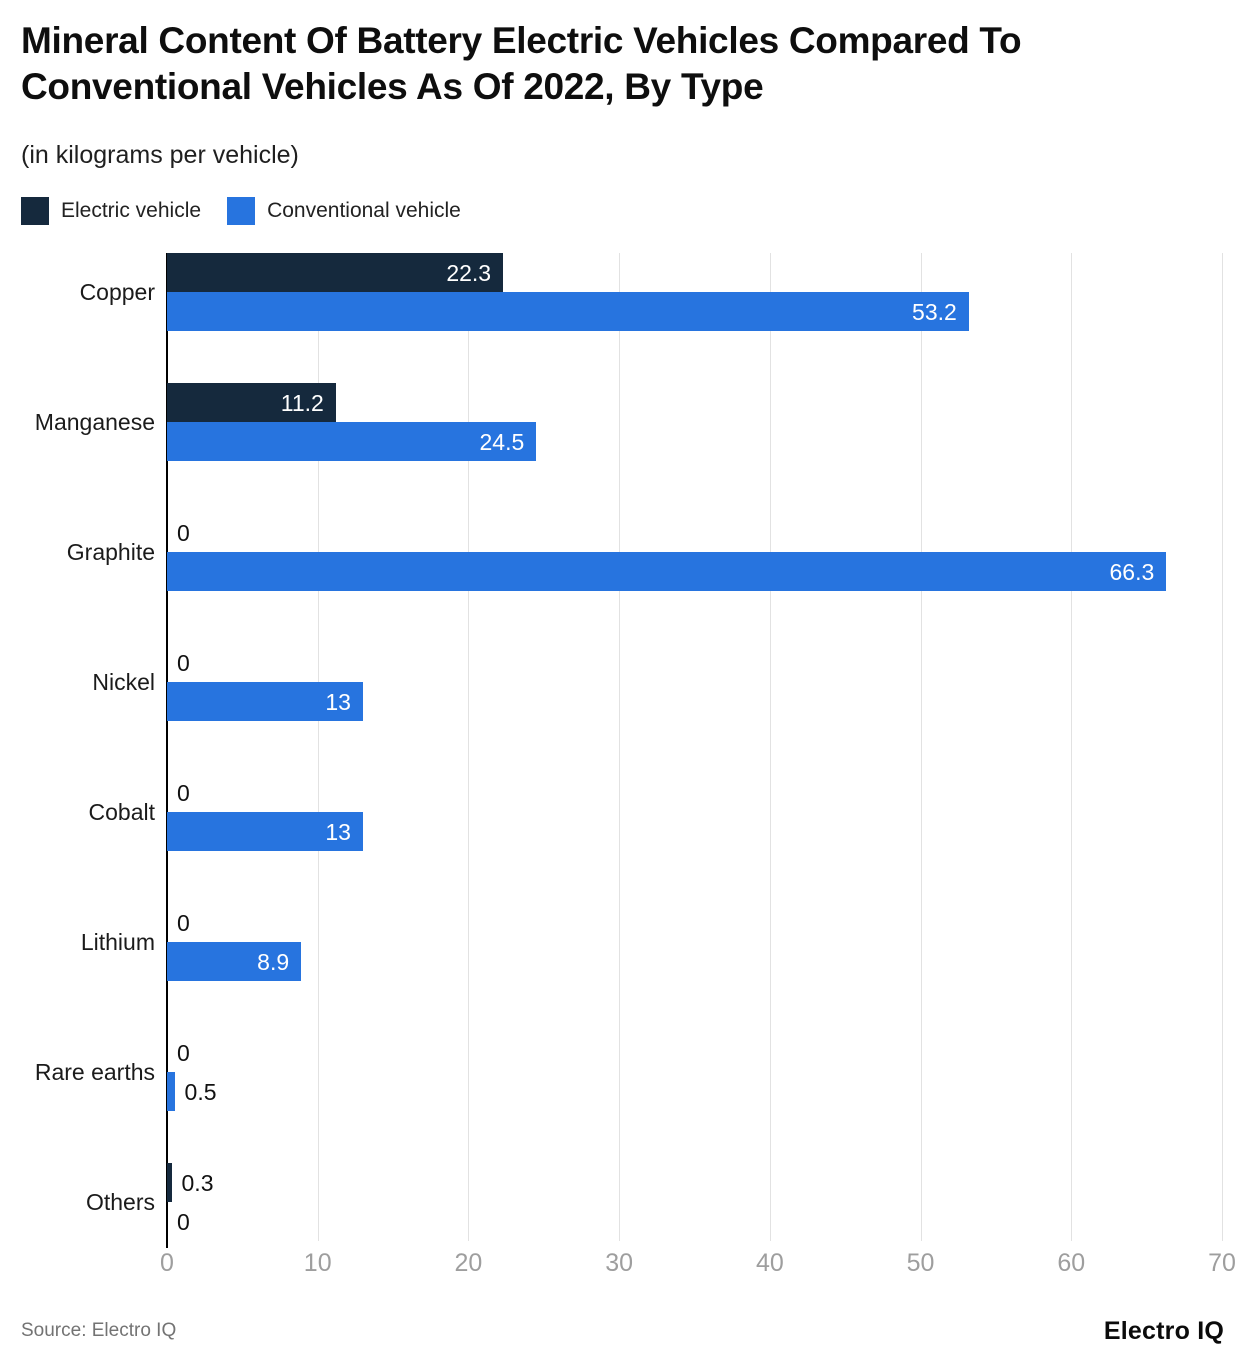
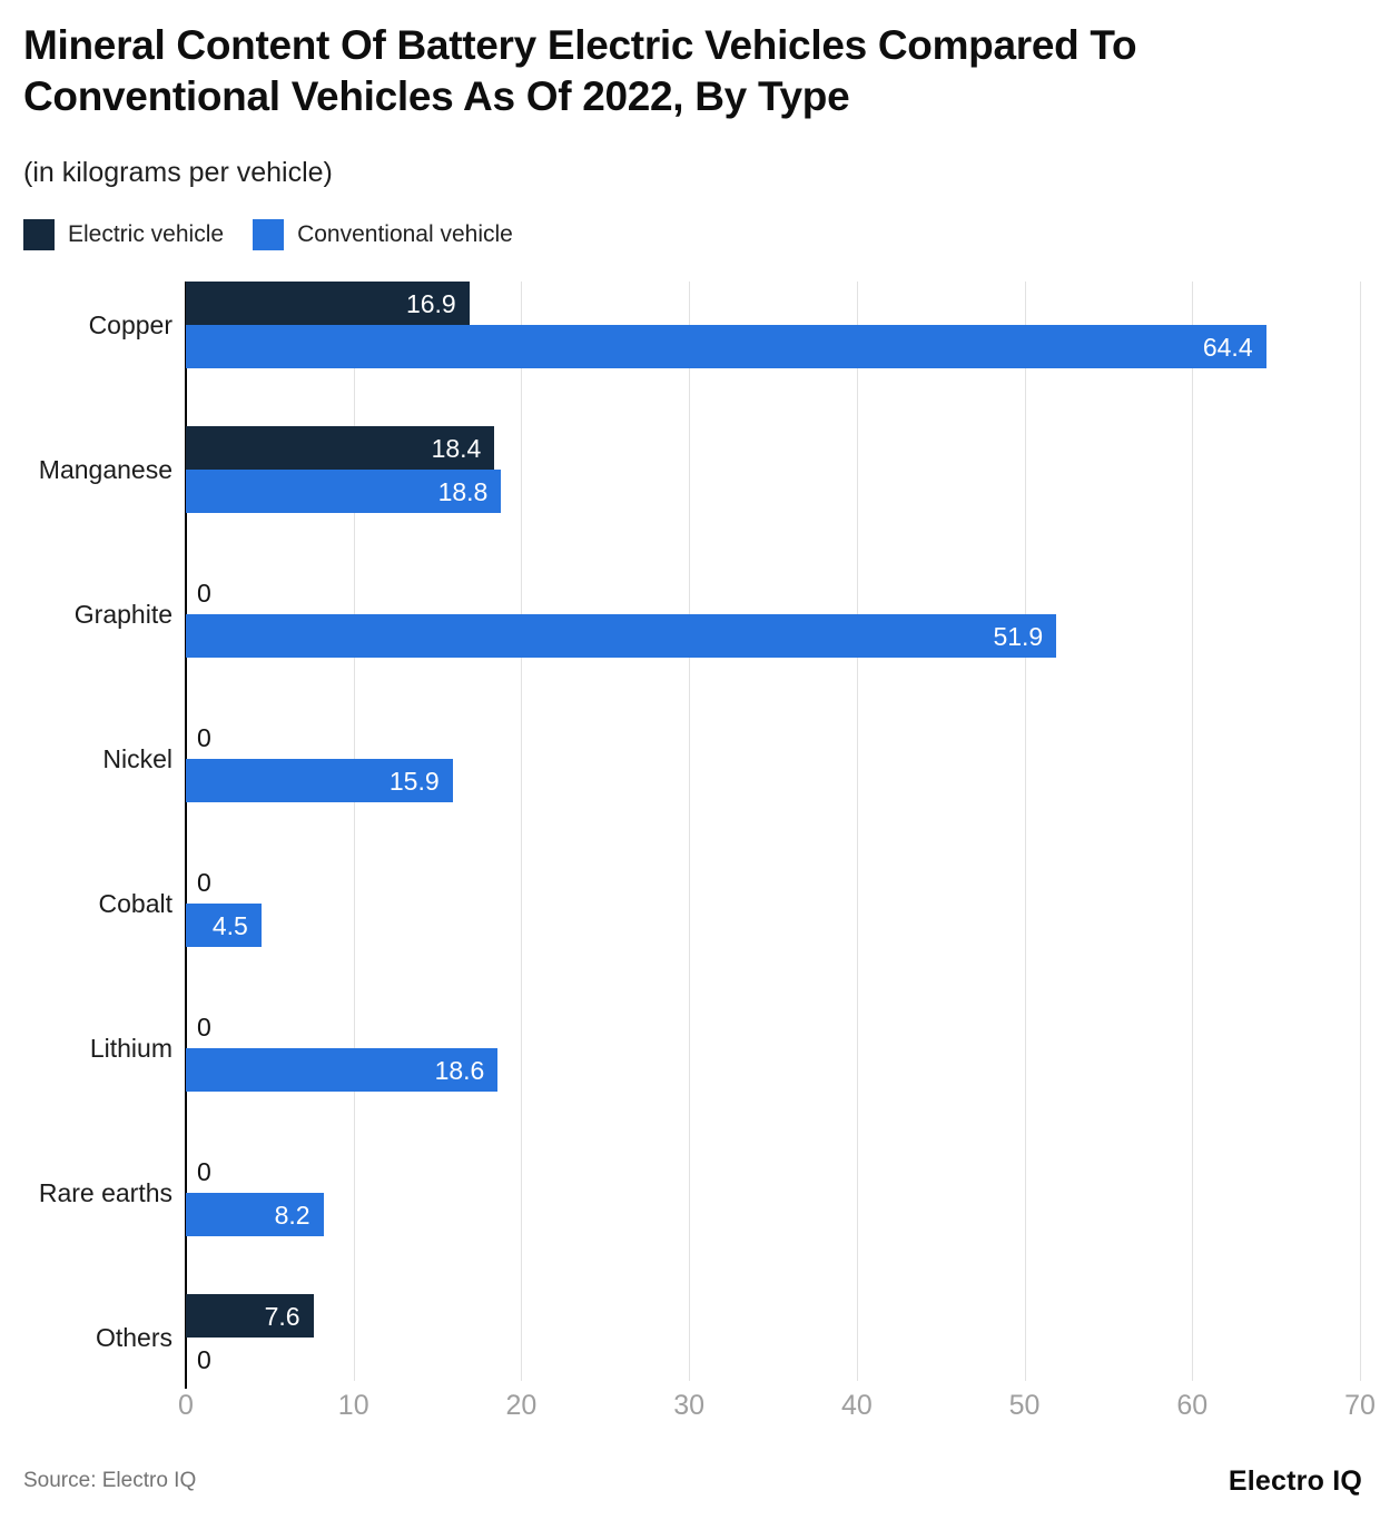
Electric vehicle/Copper: 22.3 -> 16.9
Conventional vehicle/Copper: 53.2 -> 64.4
Electric vehicle/Manganese: 11.2 -> 18.4
Conventional vehicle/Manganese: 24.5 -> 18.8
Conventional vehicle/Graphite: 66.3 -> 51.9
Conventional vehicle/Nickel: 13 -> 15.9
Conventional vehicle/Cobalt: 13 -> 4.5
Conventional vehicle/Lithium: 8.9 -> 18.6
Conventional vehicle/Rare earths: 0.5 -> 8.2
Electric vehicle/Others: 0.3 -> 7.6
